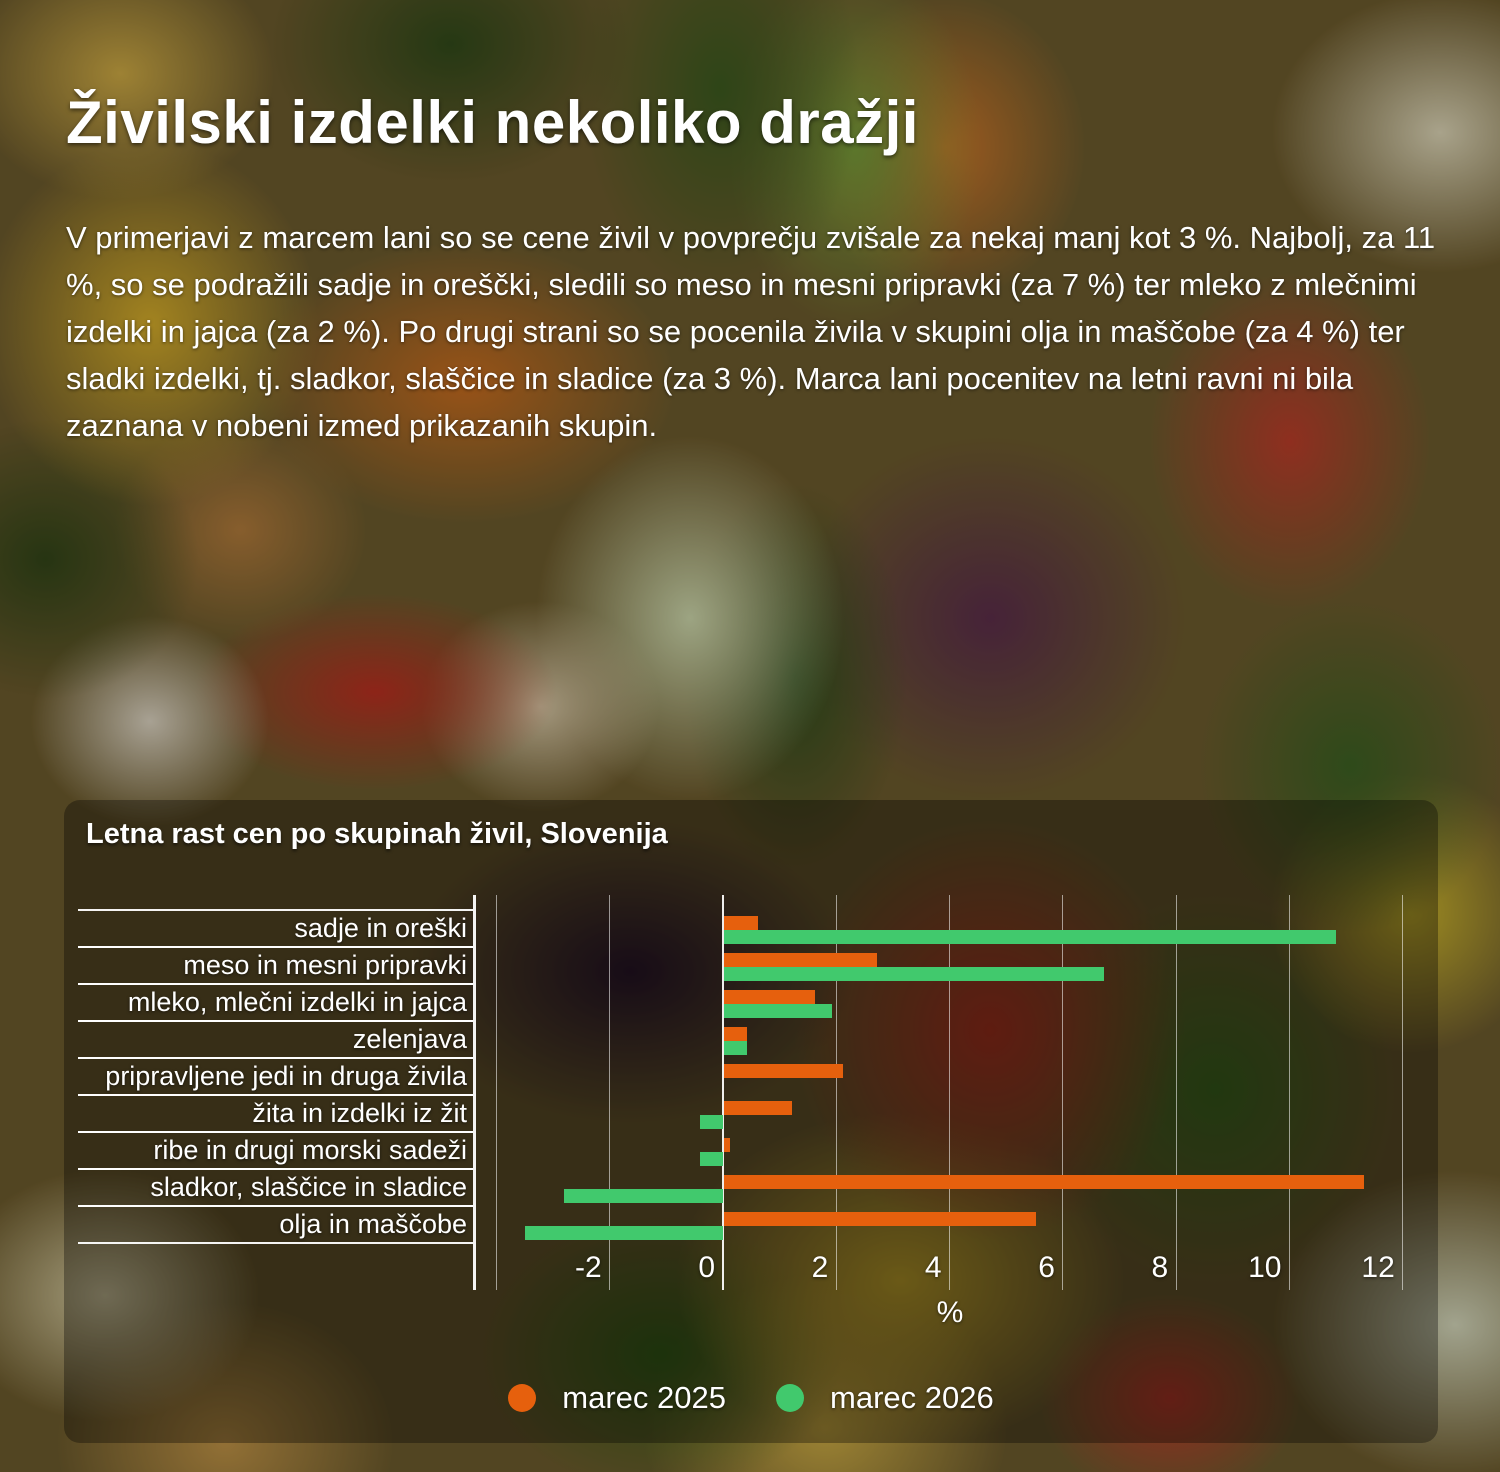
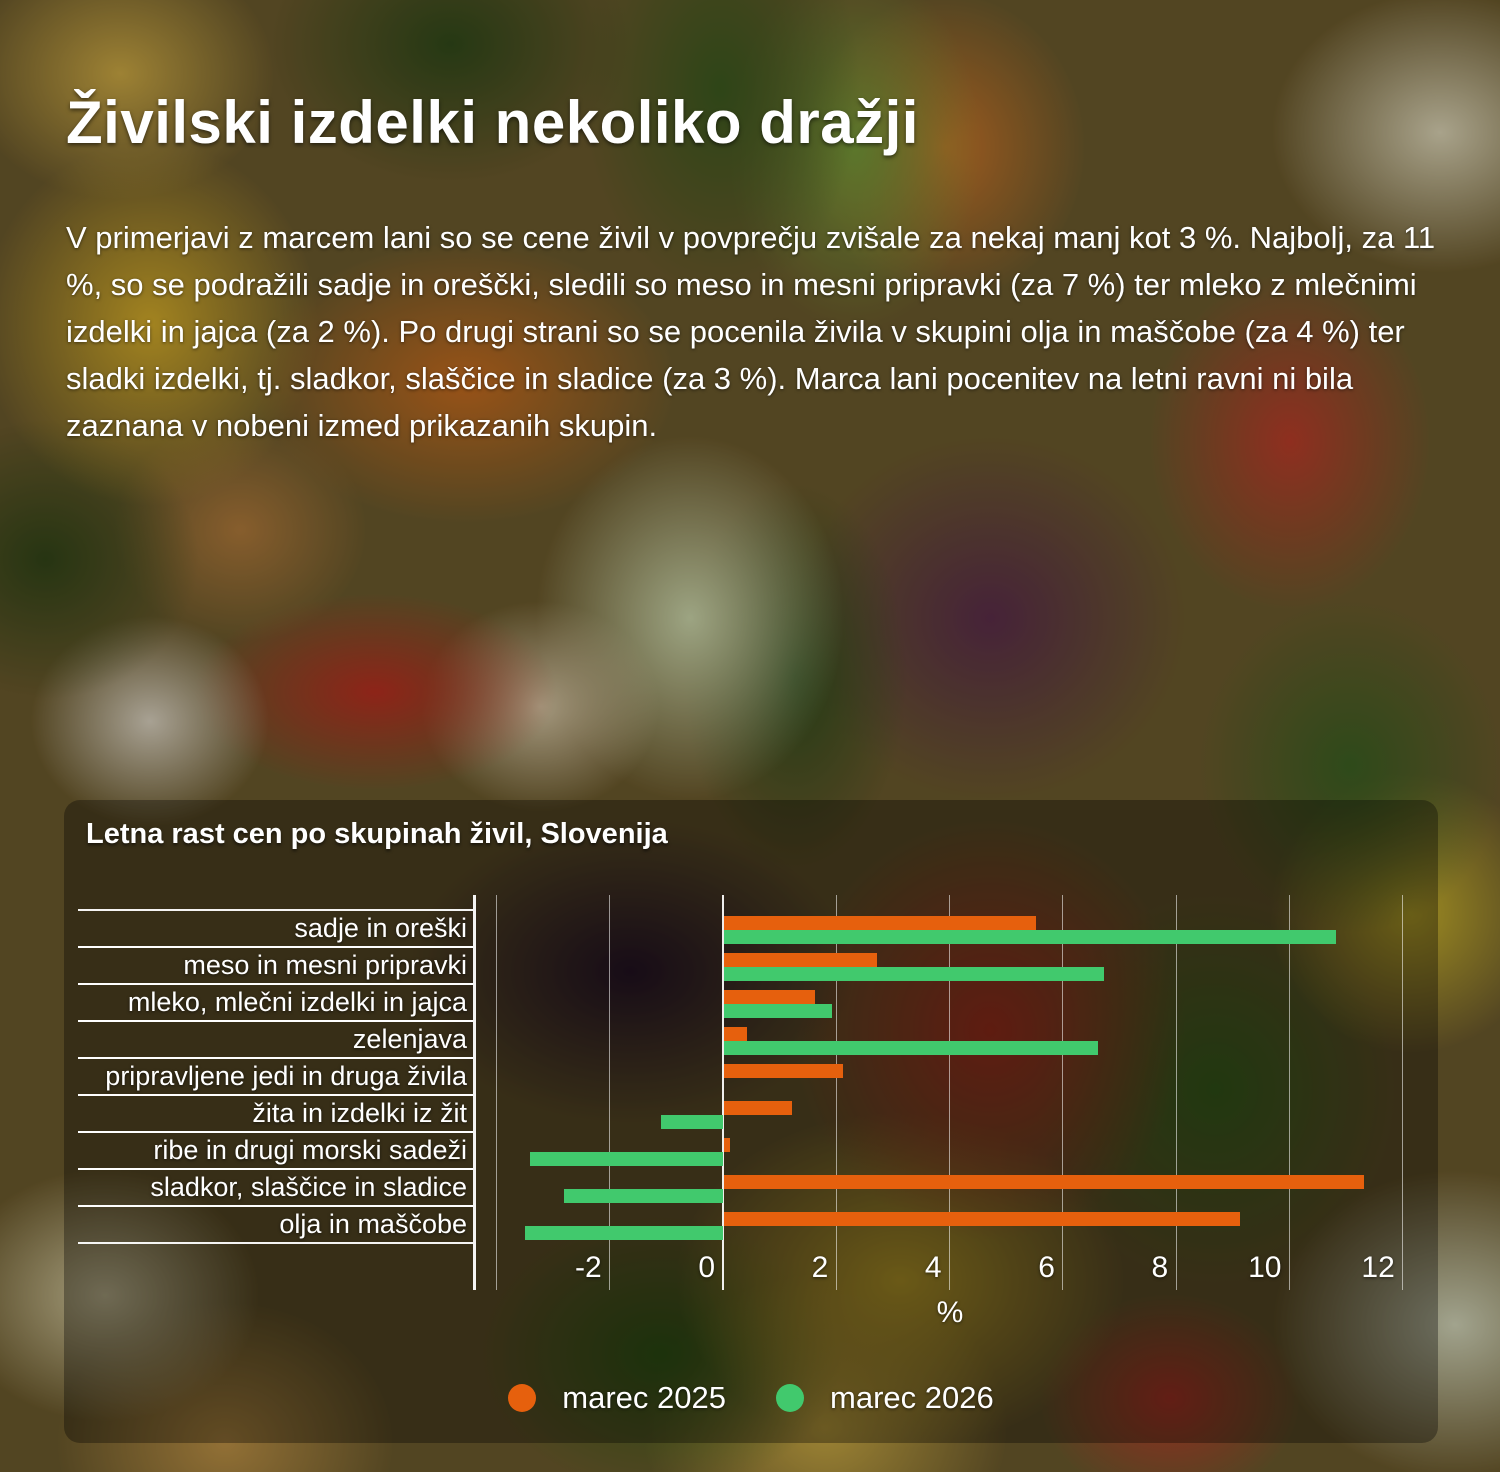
marec 2025/sadje in oreški: 0.6 -> 5.5
marec 2026/zelenjava: 0.4 -> 6.6
marec 2026/žita in izdelki iz žit: -0.4 -> -1.1
marec 2026/ribe in drugi morski sadeži: -0.4 -> -3.4
marec 2025/olja in maščobe: 5.5 -> 9.1
